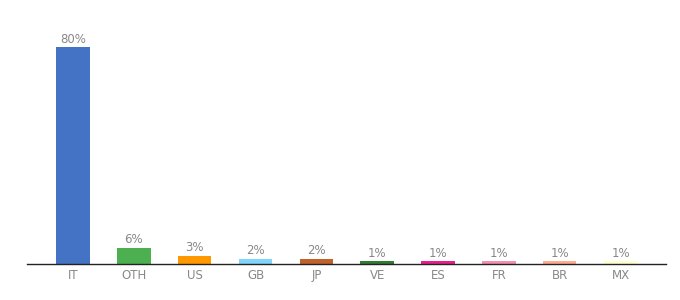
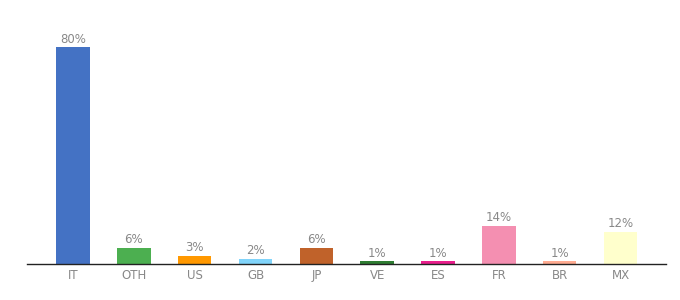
JP: 2% -> 6%
FR: 1% -> 14%
MX: 1% -> 12%
